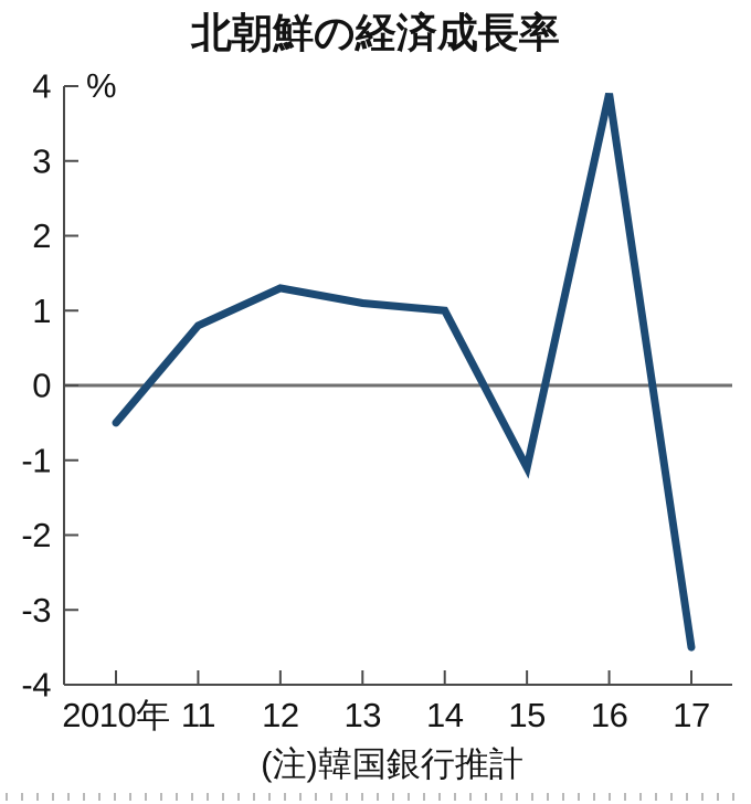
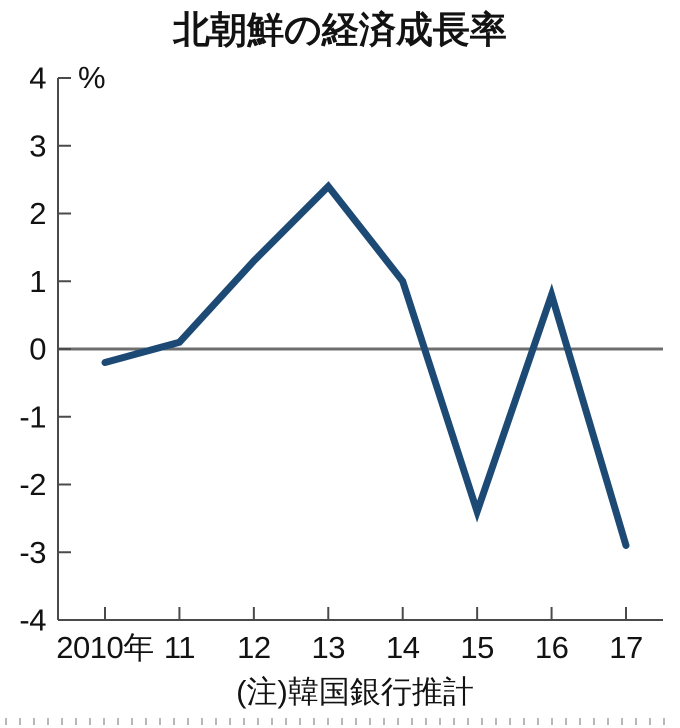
2010年: -0.5 -> -0.2
11: 0.8 -> 0.1
13: 1.1 -> 2.4
15: -1.1 -> -2.4
16: 3.9 -> 0.8
17: -3.5 -> -2.9
